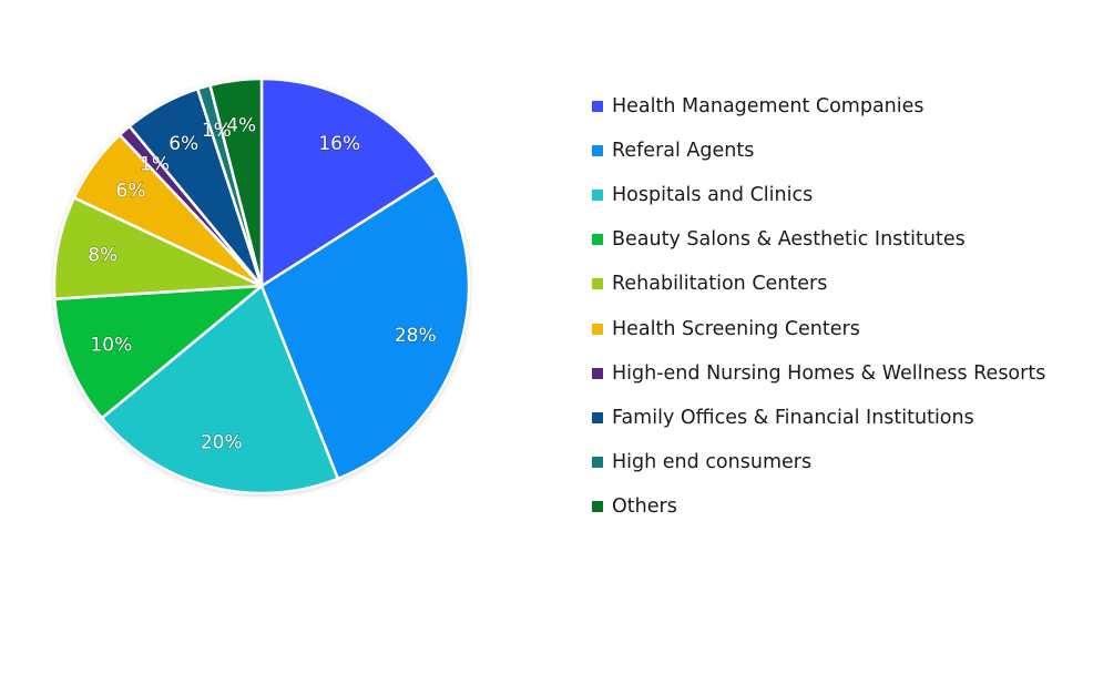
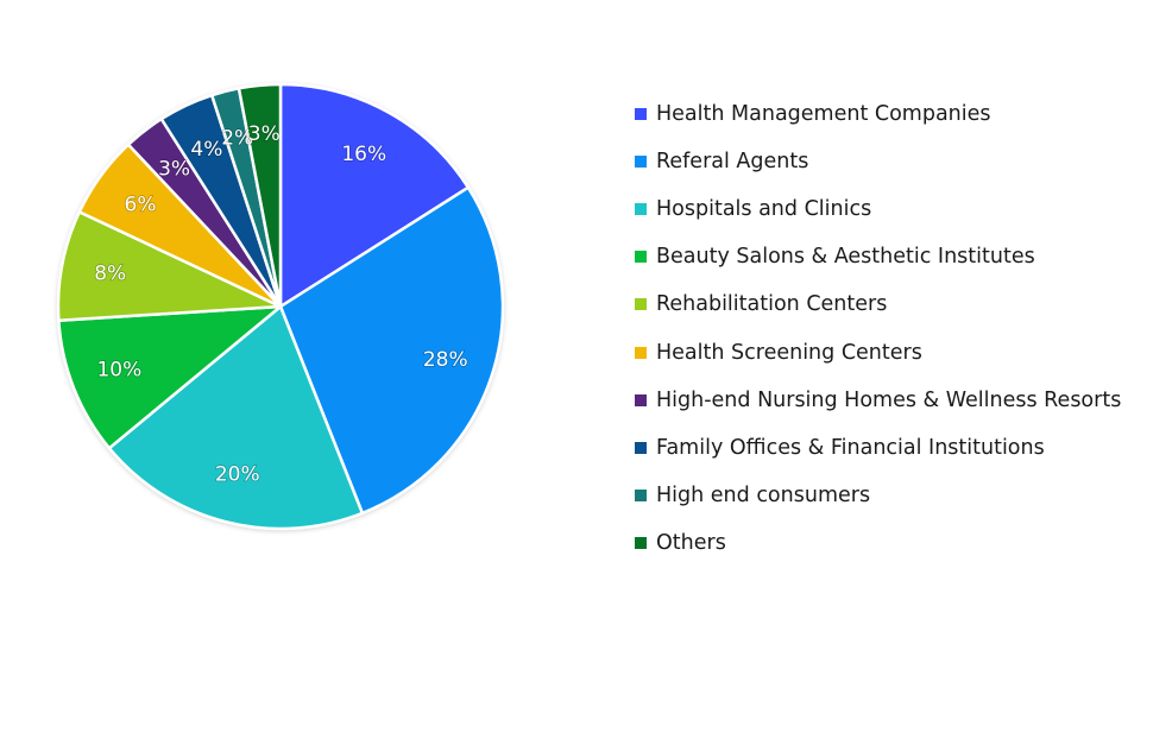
High-end Nursing Homes & Wellness Resorts: 1% -> 3%
Family Offices & Financial Institutions: 6% -> 4%
High end consumers: 1% -> 2%
Others: 4% -> 3%
